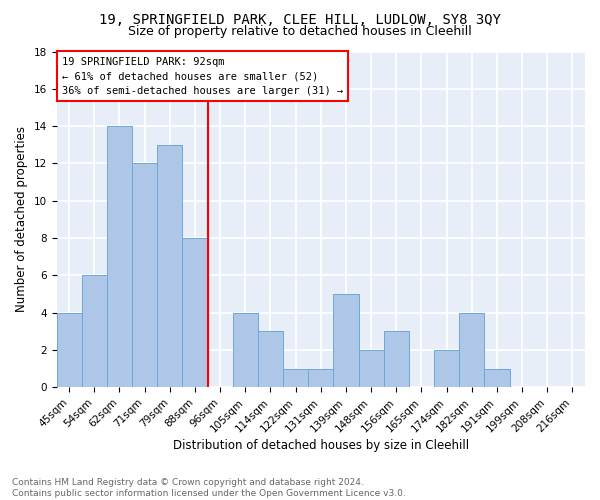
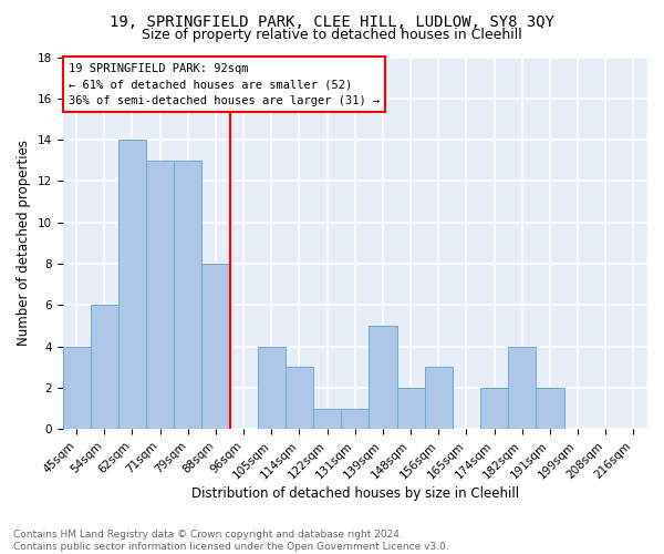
71sqm: 12 -> 13
191sqm: 1 -> 2
